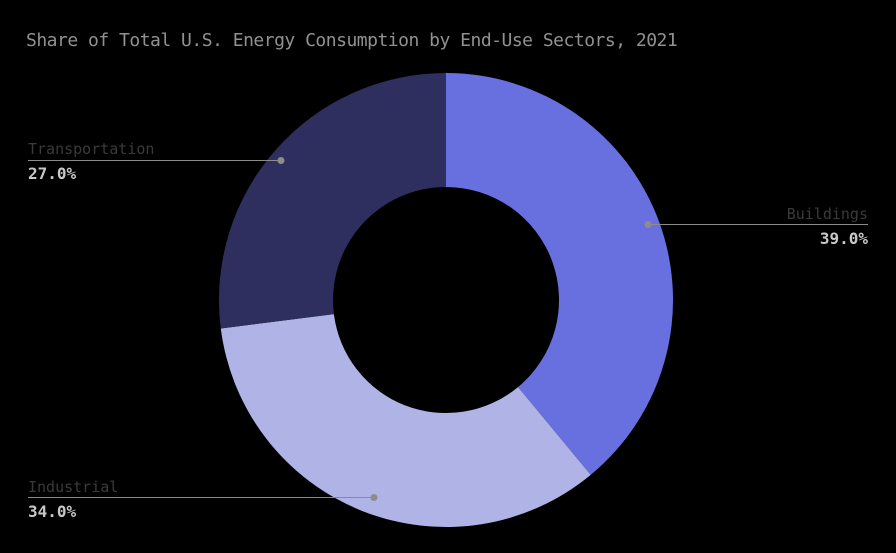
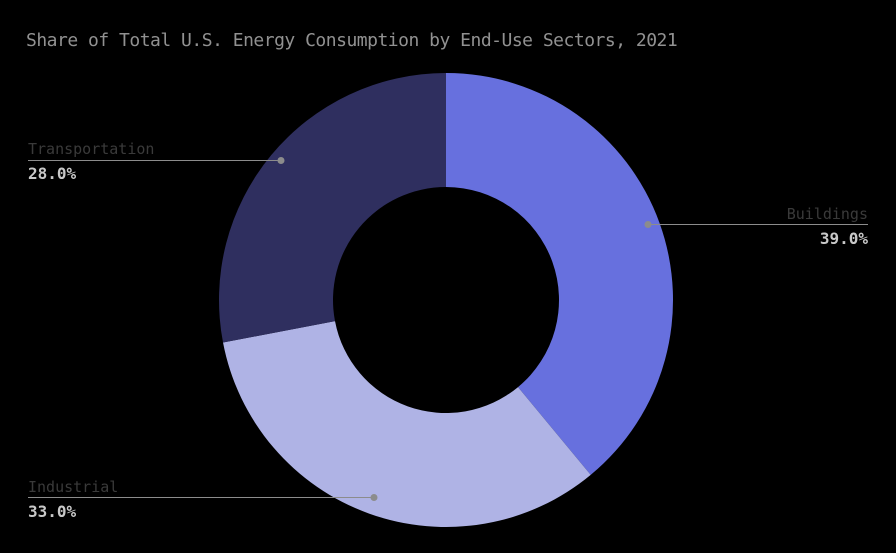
Industrial: 34.0% -> 33.0%
Transportation: 27.0% -> 28.0%
